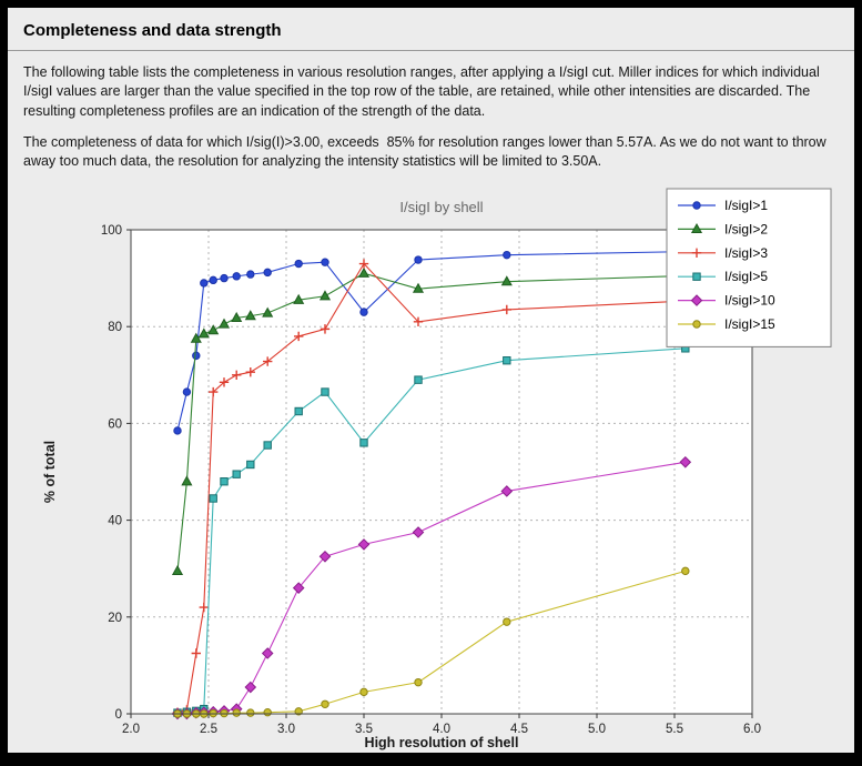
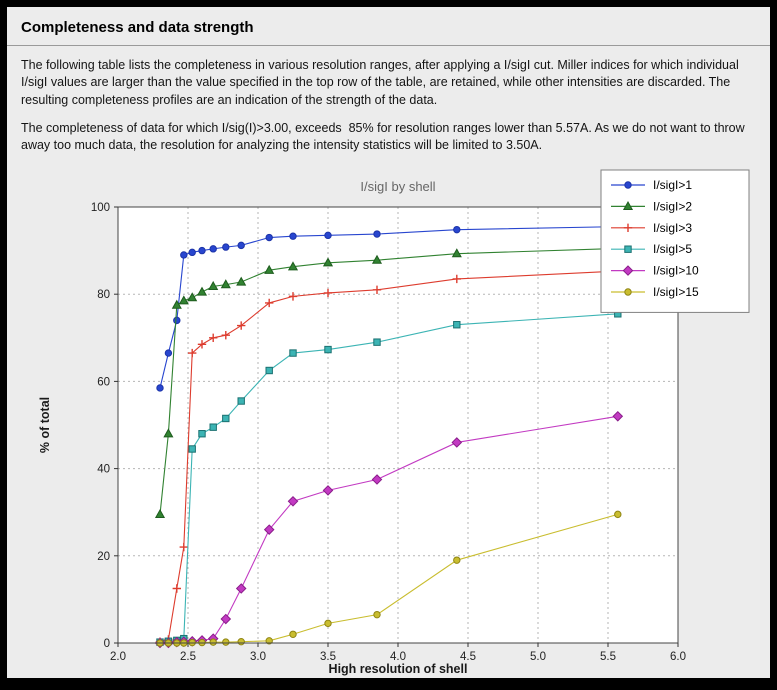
I/sigI>1/3.5: 83 -> 94
I/sigI>2/3.5: 91 -> 87
I/sigI>3/3.5: 93 -> 80
I/sigI>5/3.5: 56 -> 67
